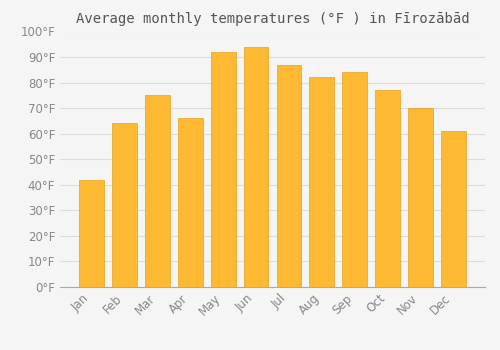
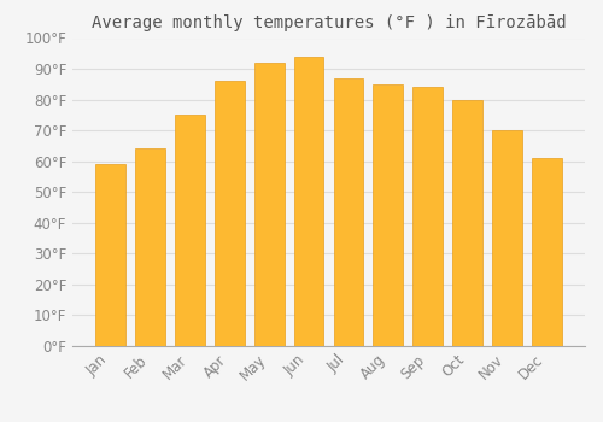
Jan: 42°F -> 59°F
Apr: 66°F -> 86°F
Aug: 82°F -> 85°F
Oct: 77°F -> 80°F
